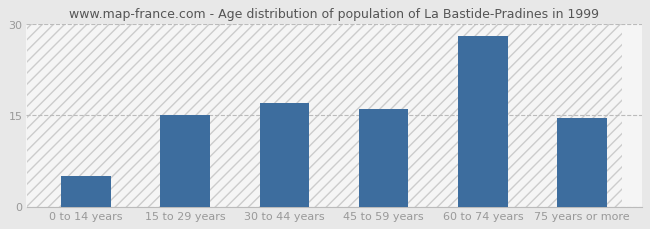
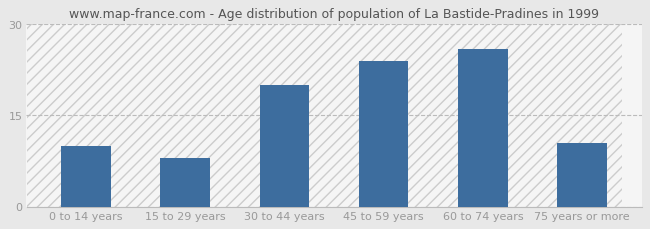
0 to 14 years: 5.0 -> 10.0
15 to 29 years: 15.0 -> 8.0
30 to 44 years: 17.0 -> 20.0
45 to 59 years: 16.0 -> 24.0
60 to 74 years: 28.0 -> 26.0
75 years or more: 14.5 -> 10.4
